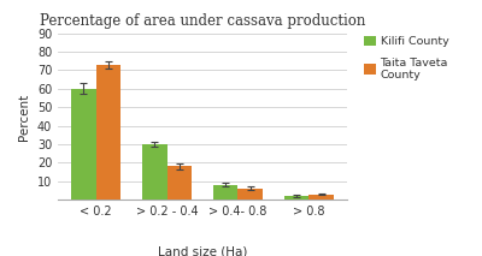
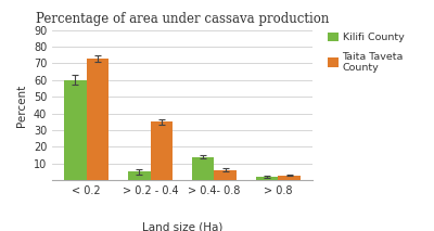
Kilifi County/> 0.2 - 0.4: 30 -> 5
Taita Taveta County/> 0.2 - 0.4: 18 -> 35
Kilifi County/> 0.4- 0.8: 8 -> 14
